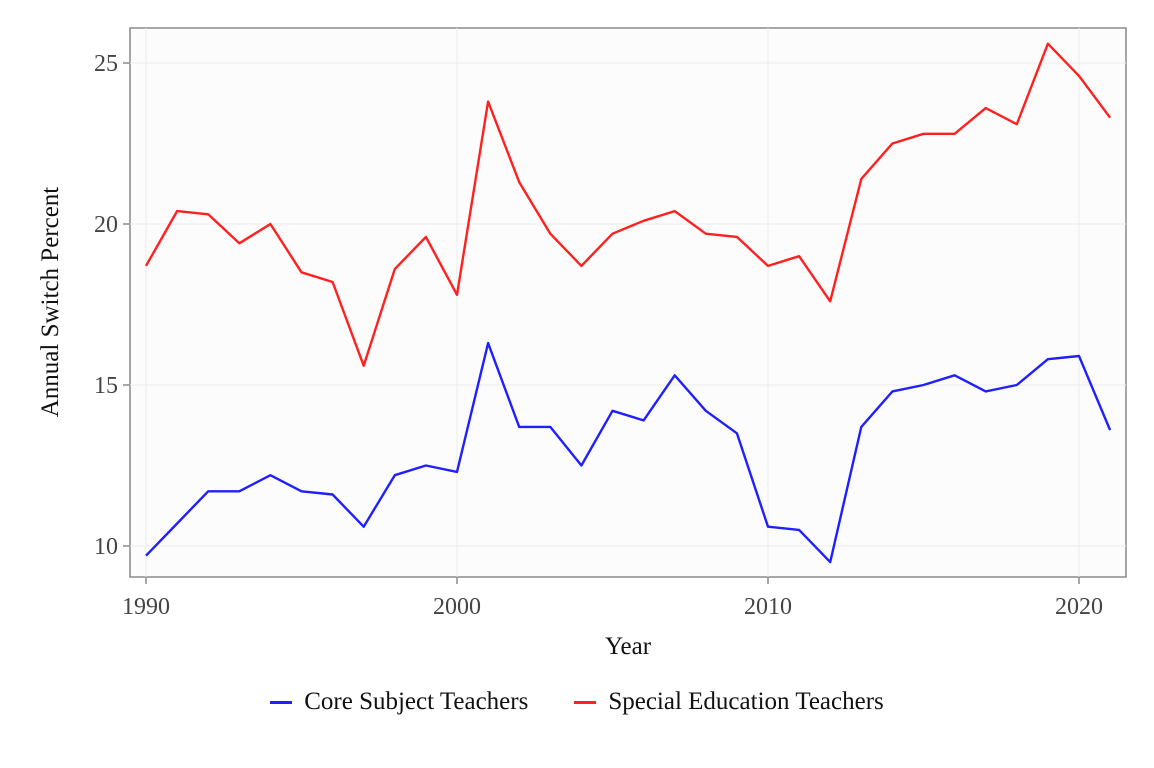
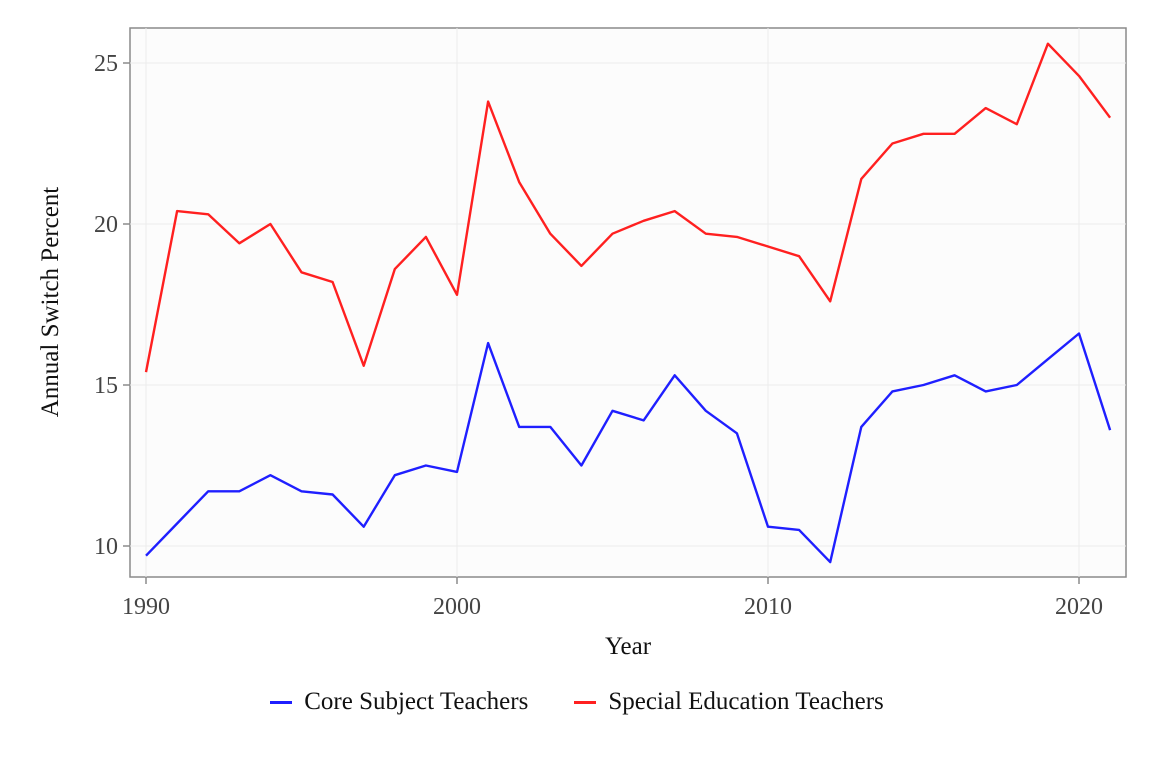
Special Education Teachers/1990: 18.7 -> 15.4
Special Education Teachers/2010: 18.7 -> 19.3
Core Subject Teachers/2020: 15.9 -> 16.6
